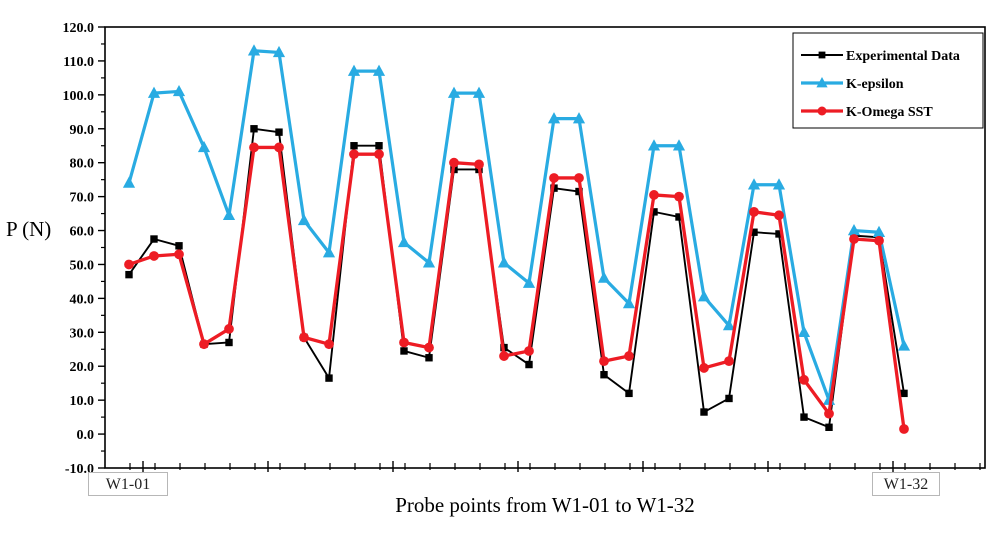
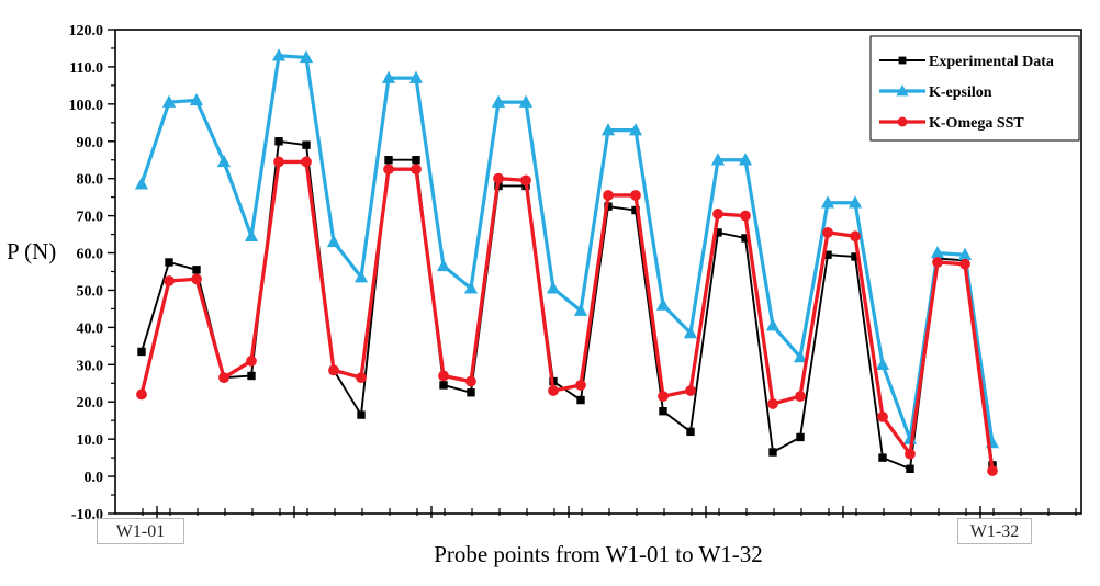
Experimental Data/W1-01: 47 -> 34
K-epsilon/W1-01: 74 -> 78
K-Omega SST/W1-01: 50 -> 22
Experimental Data/W1-32: 12 -> 3
K-epsilon/W1-32: 26 -> 9
